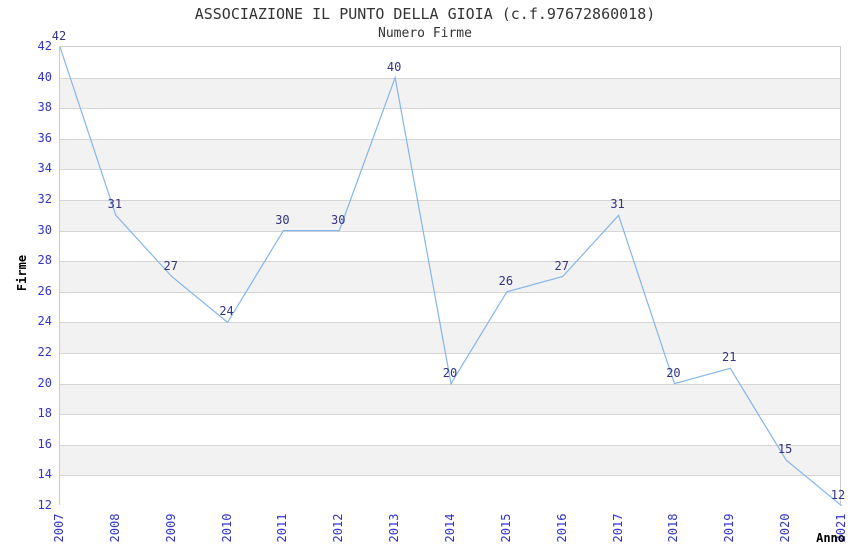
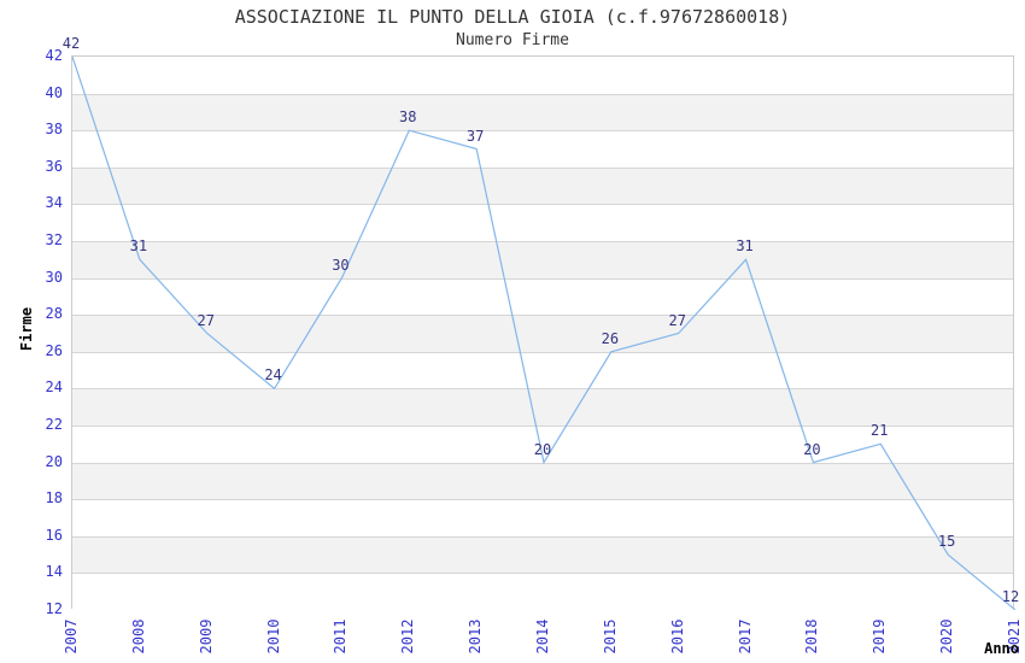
2012: 30 -> 38
2013: 40 -> 37
